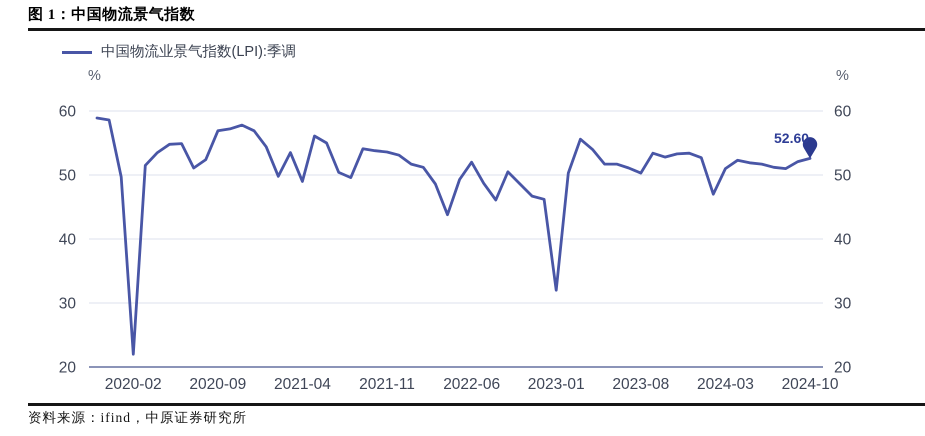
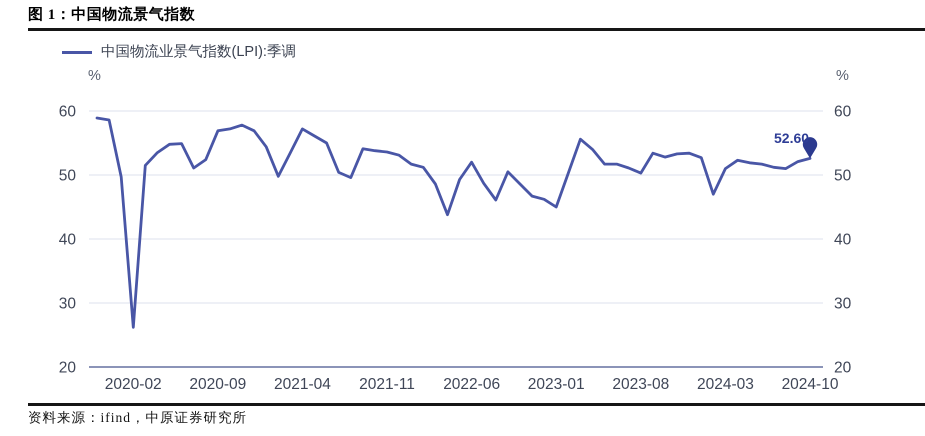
2020-02: 22 -> 26
2021-04: 49 -> 57
2023-01: 32 -> 45
